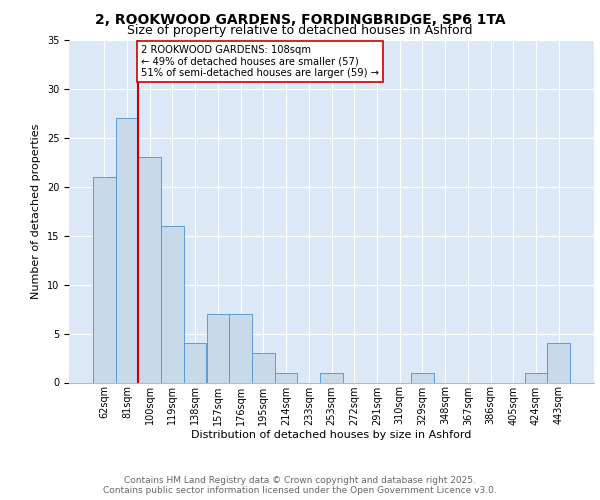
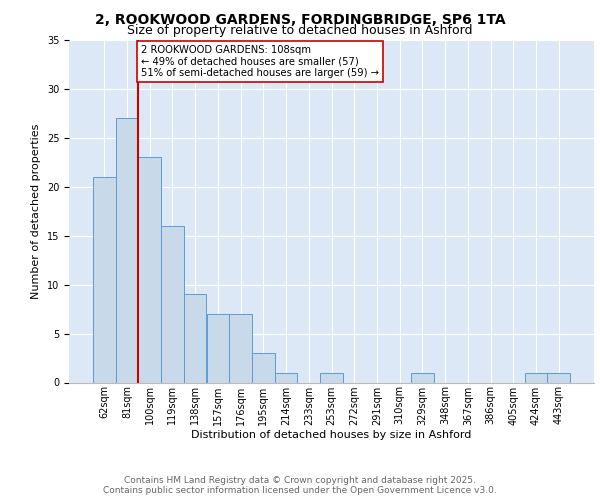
138sqm: 4 -> 9
443sqm: 4 -> 1
